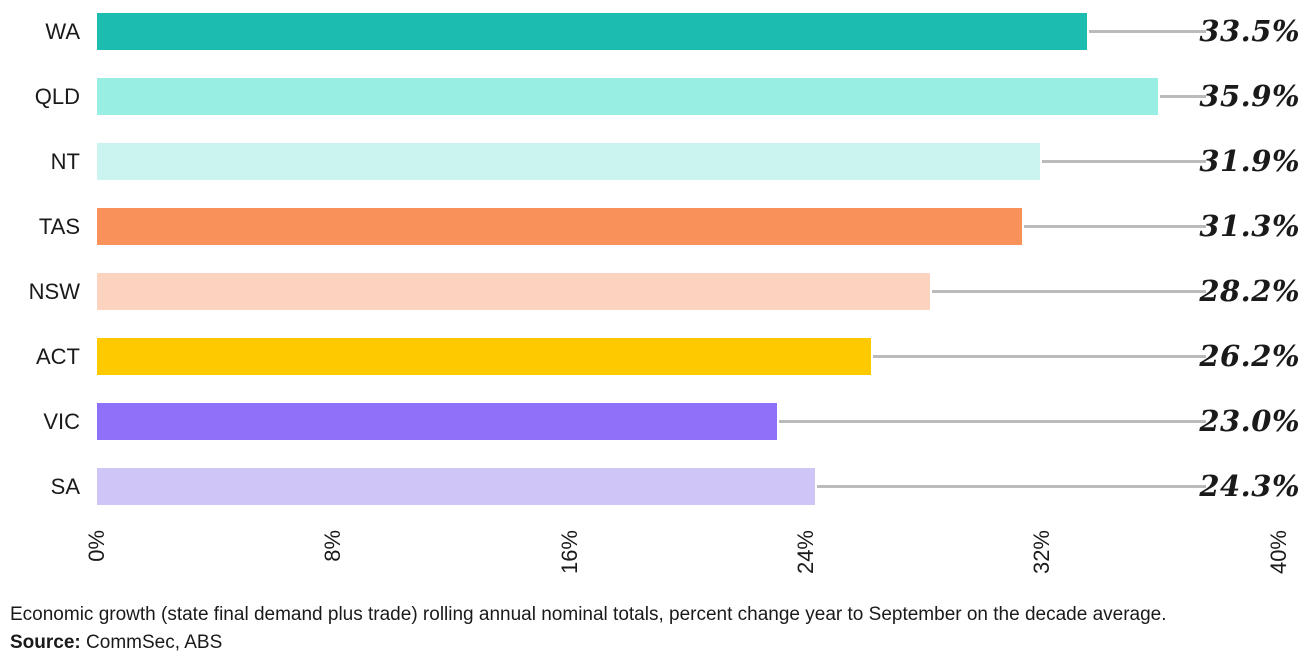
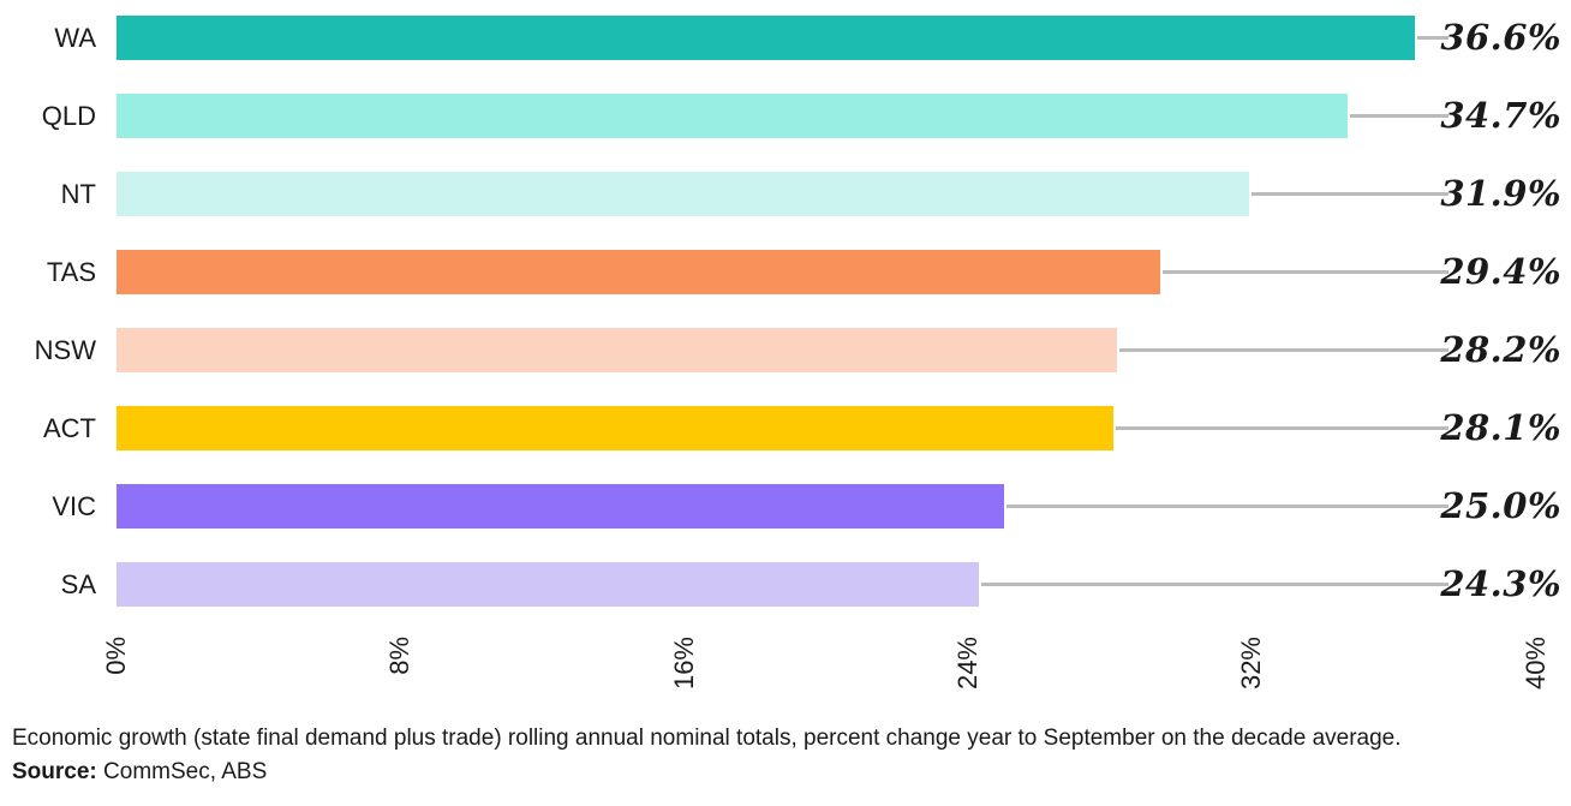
WA: 33.5% -> 36.6%
QLD: 35.9% -> 34.7%
TAS: 31.3% -> 29.4%
ACT: 26.2% -> 28.1%
VIC: 23.0% -> 25.0%
